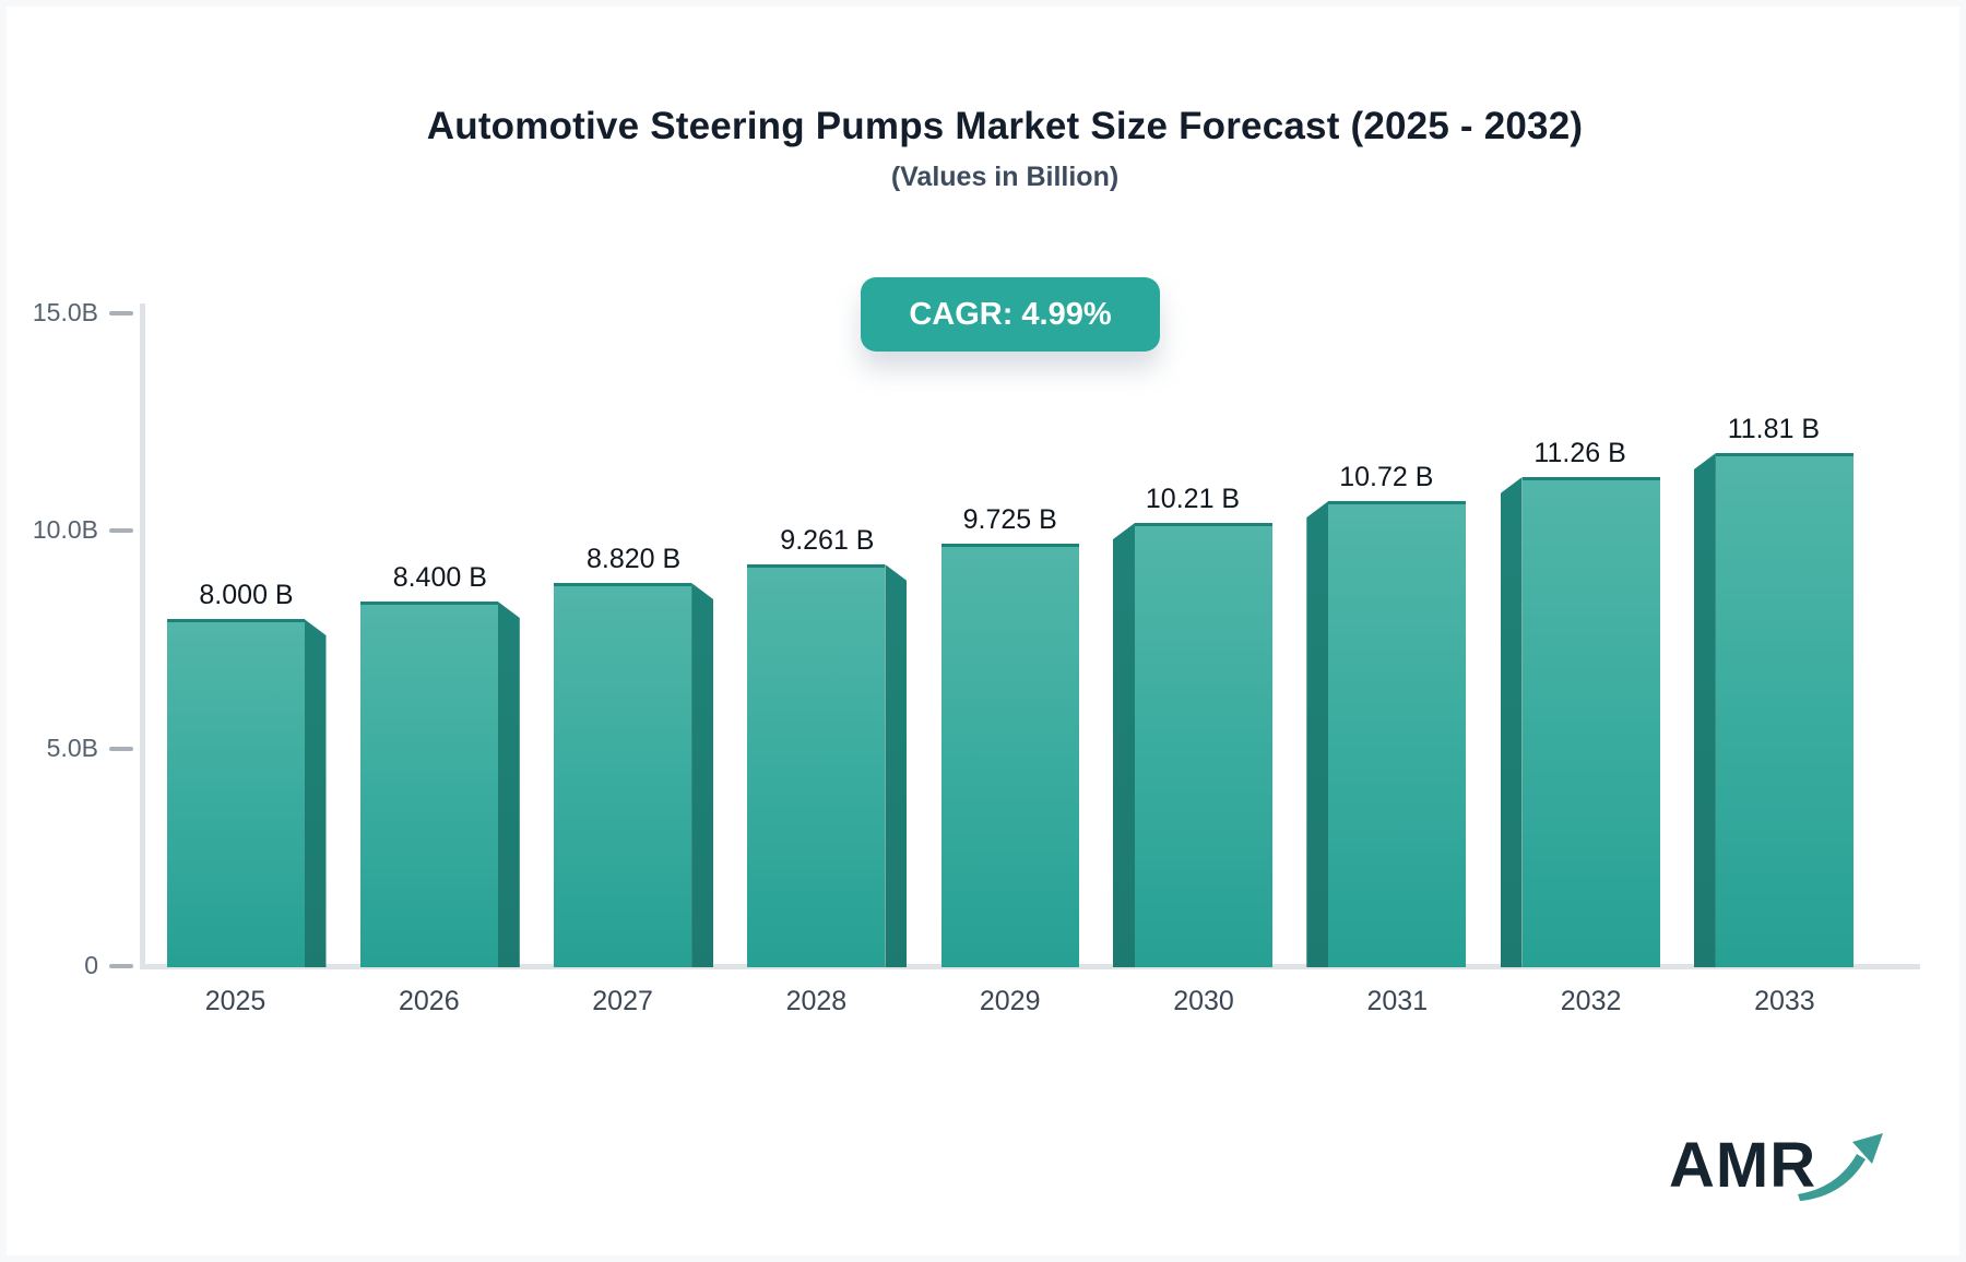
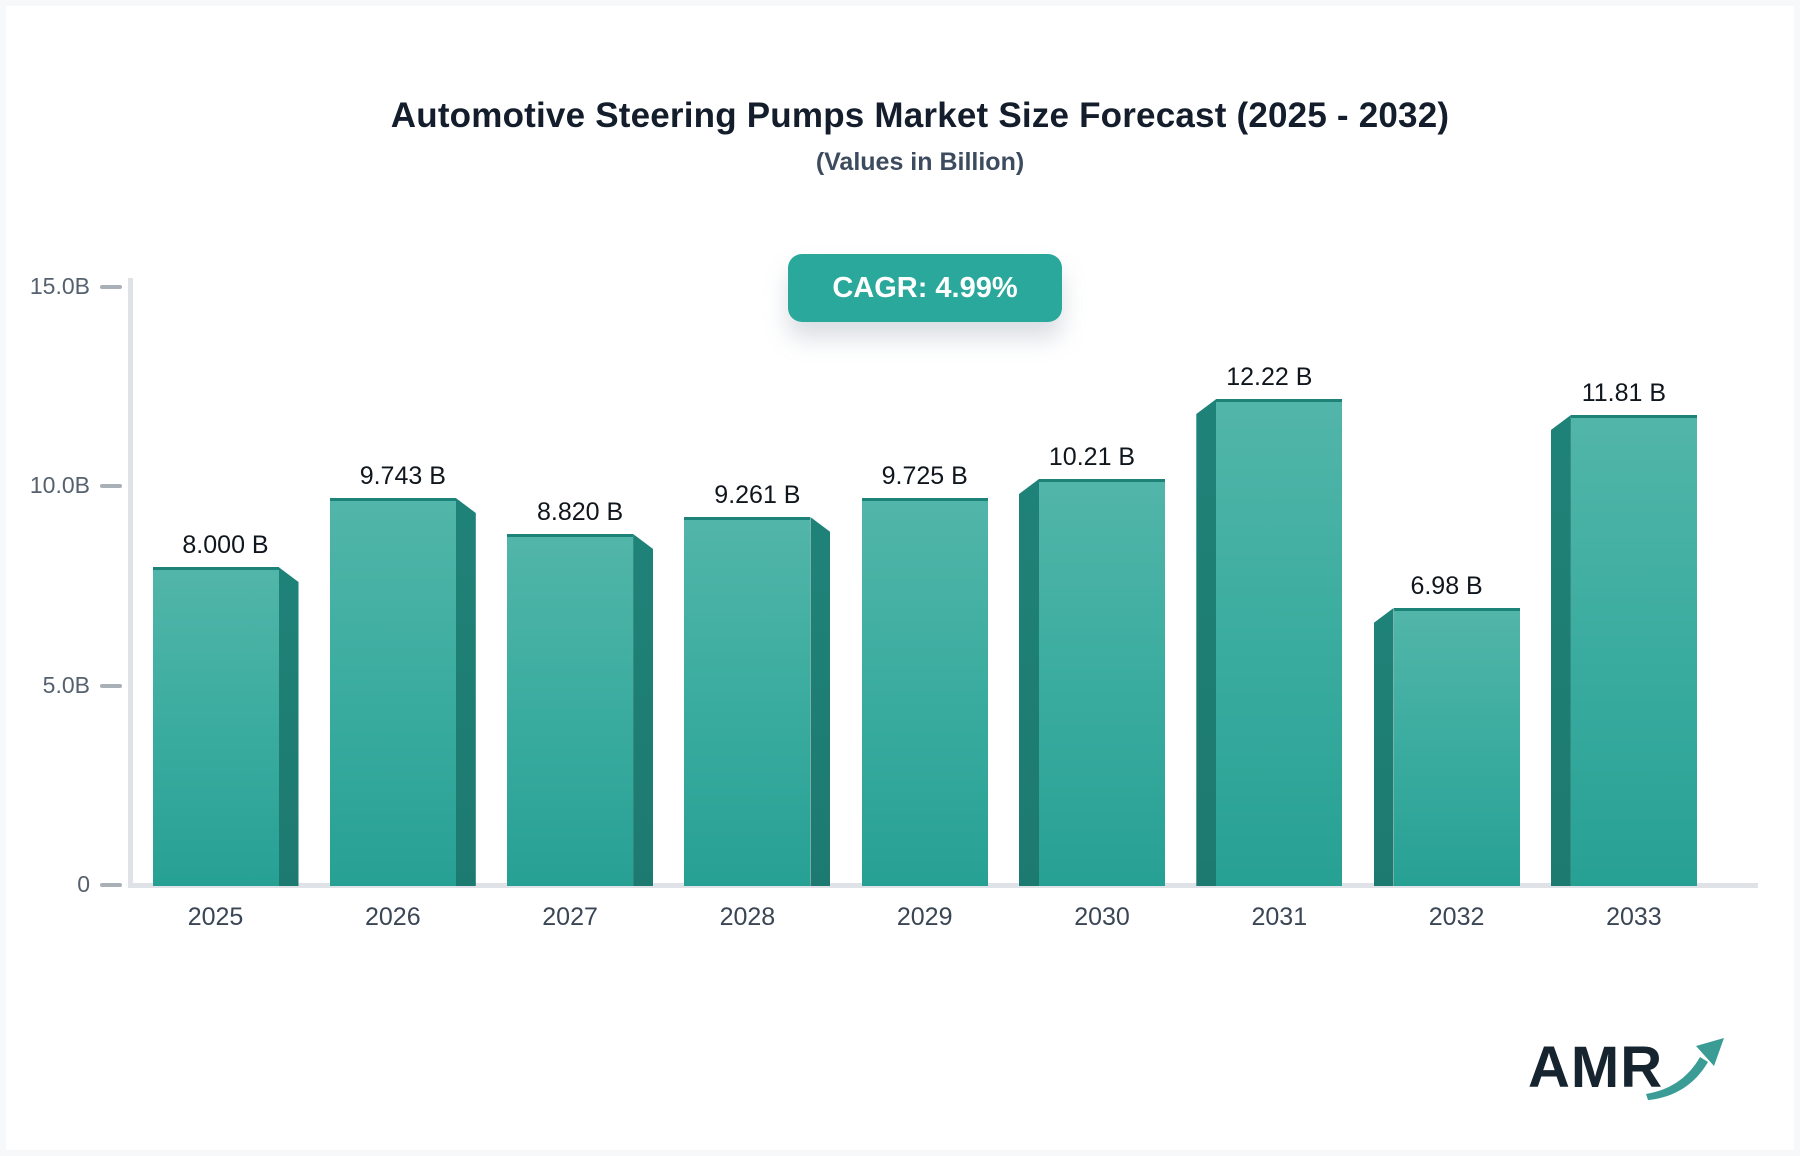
2026: 8.400 -> 9.743
2031: 10.72 -> 12.22
2032: 11.26 -> 6.98
